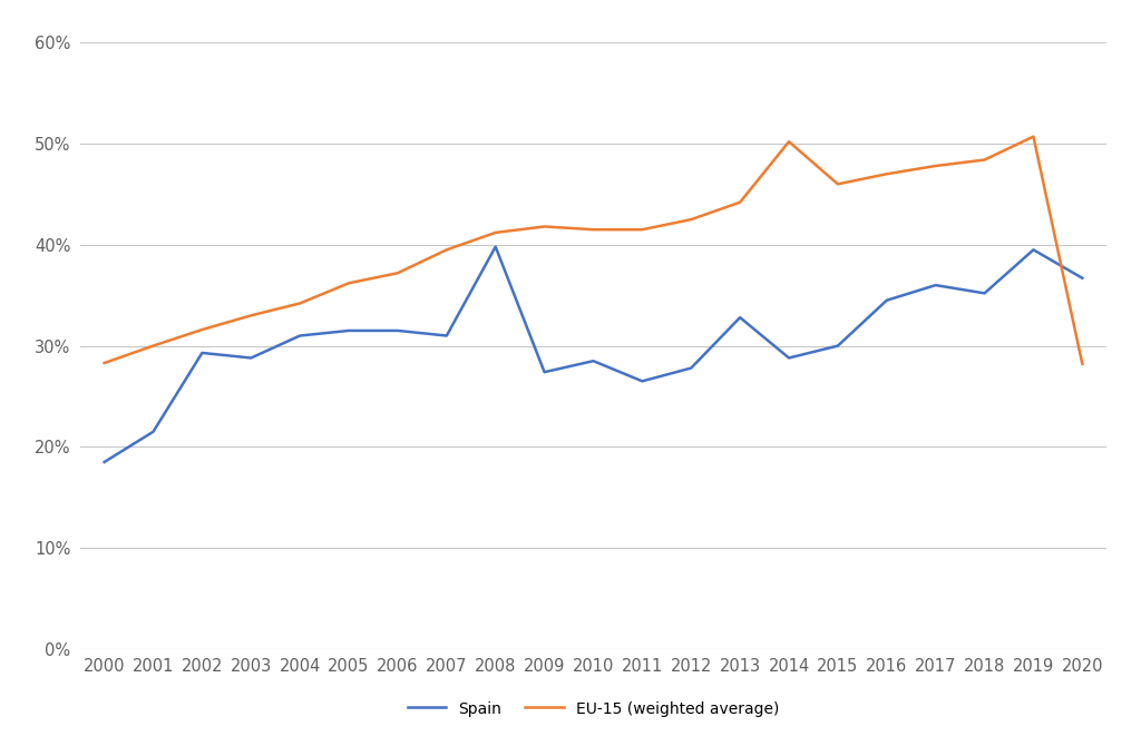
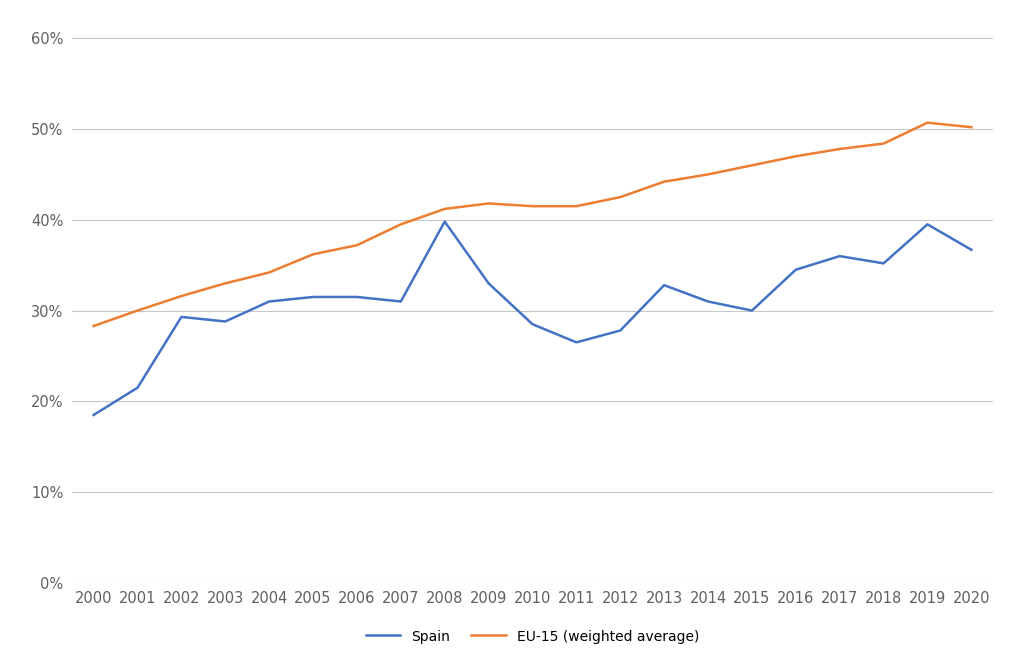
Spain/2009: 27.4% -> 33.0%
Spain/2014: 28.8% -> 31.0%
EU-15 (weighted average)/2014: 50.2% -> 45.0%
EU-15 (weighted average)/2020: 28.2% -> 50.2%
